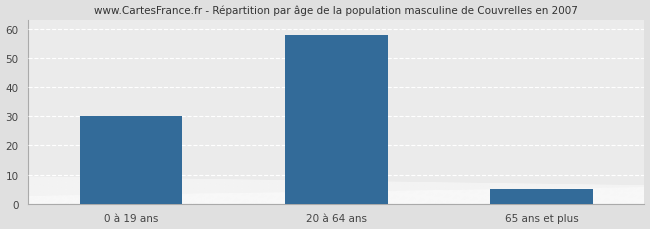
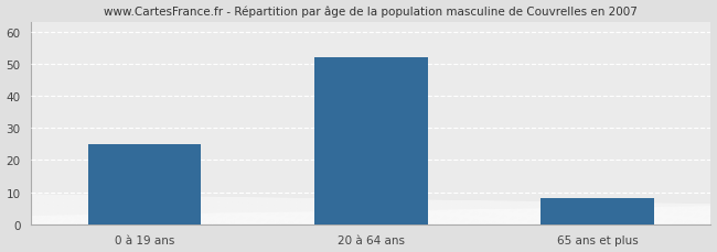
0 à 19 ans: 30 -> 25
20 à 64 ans: 58 -> 52
65 ans et plus: 5 -> 8
